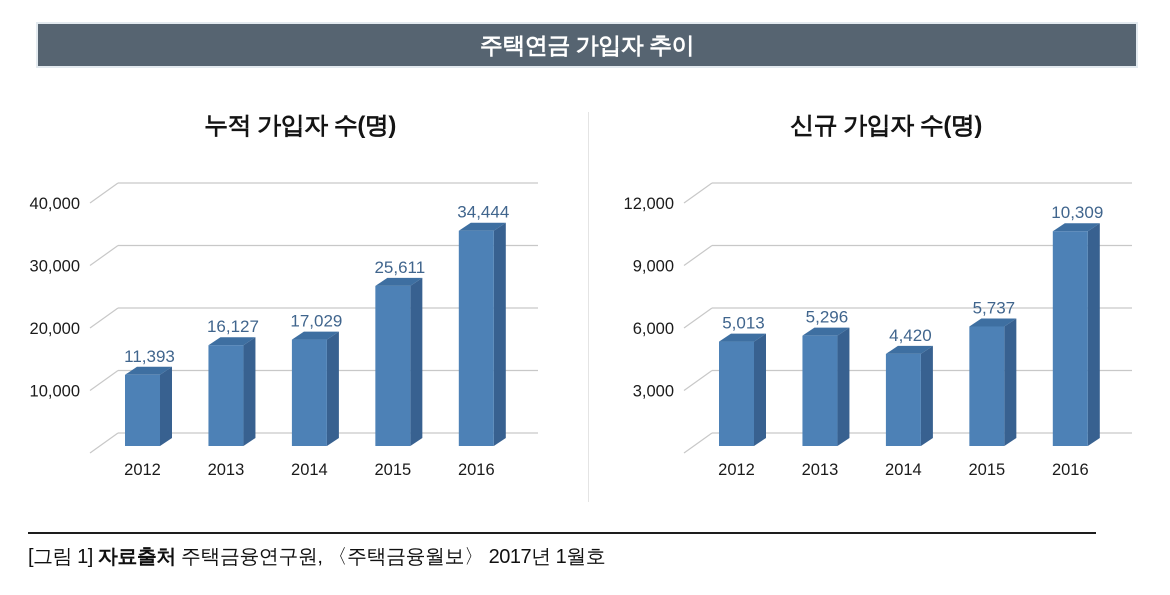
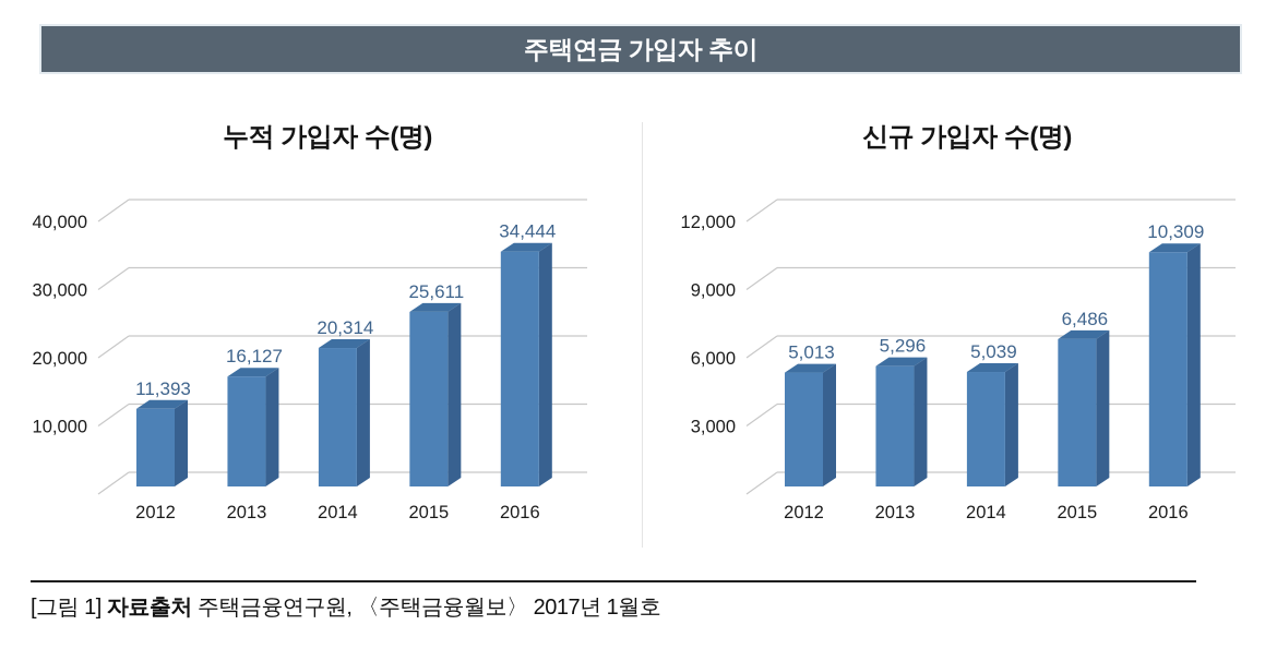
누적 가입자 수(명)/2014: 17,029 -> 20,314
신규 가입자 수(명)/2014: 4,420 -> 5,039
신규 가입자 수(명)/2015: 5,737 -> 6,486
